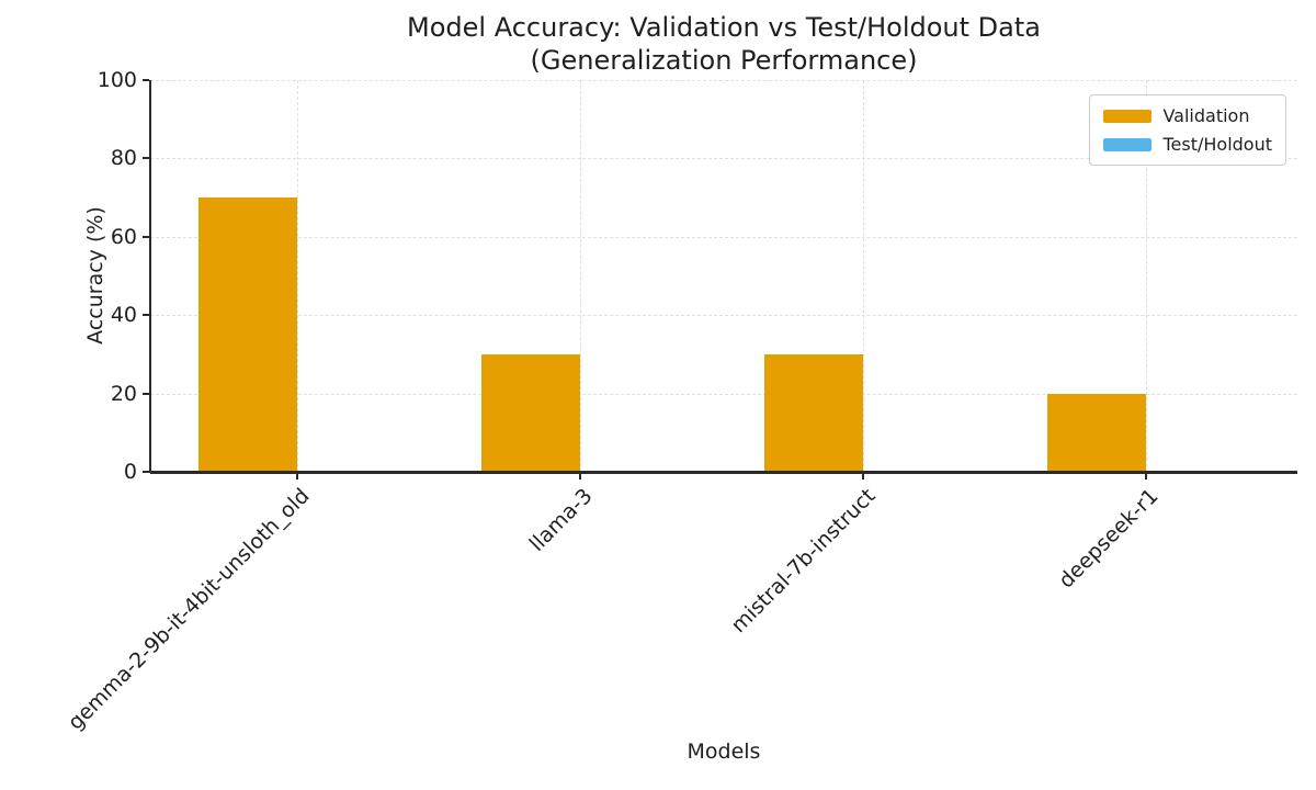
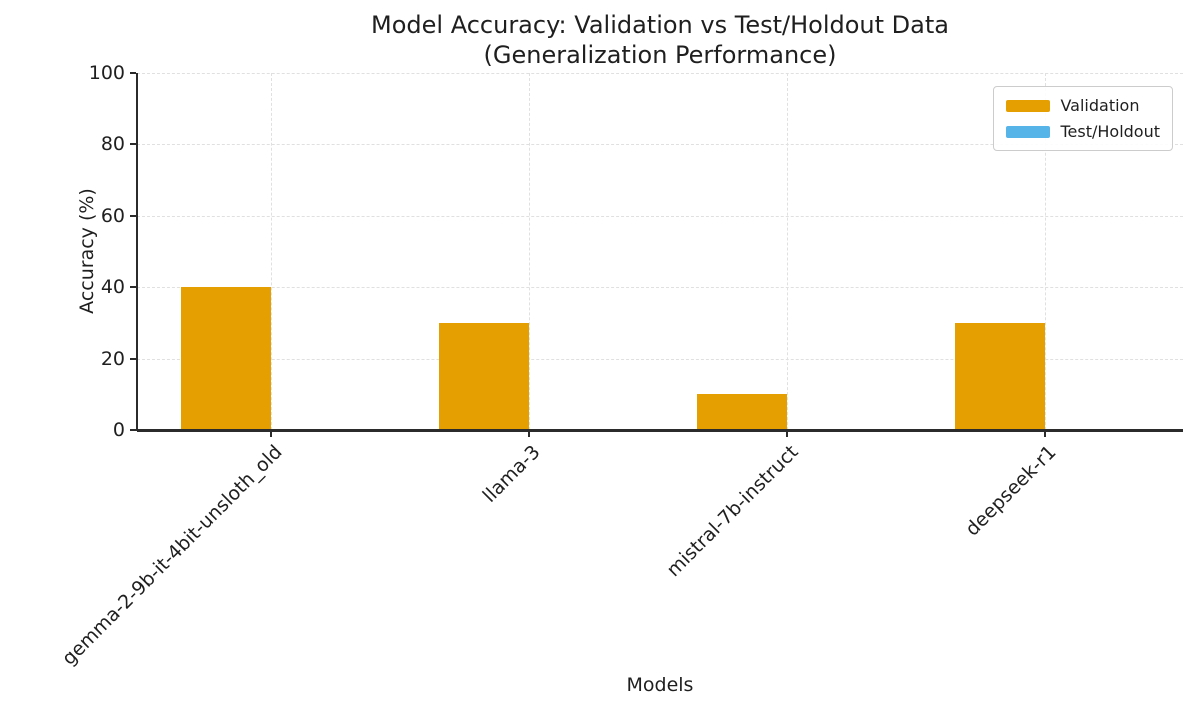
Validation/gemma-2-9b-it-4bit-unsloth_old: 70 -> 40
Validation/mistral-7b-instruct: 30 -> 10
Validation/deepseek-r1: 20 -> 30
